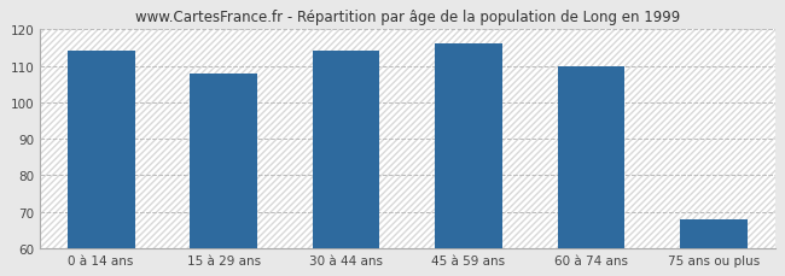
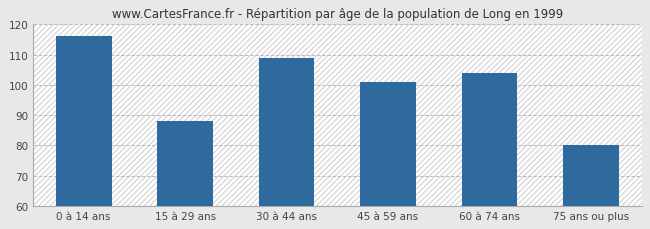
0 à 14 ans: 114 -> 116
15 à 29 ans: 108 -> 88
30 à 44 ans: 114 -> 109
45 à 59 ans: 116 -> 101
60 à 74 ans: 110 -> 104
75 ans ou plus: 68 -> 80
